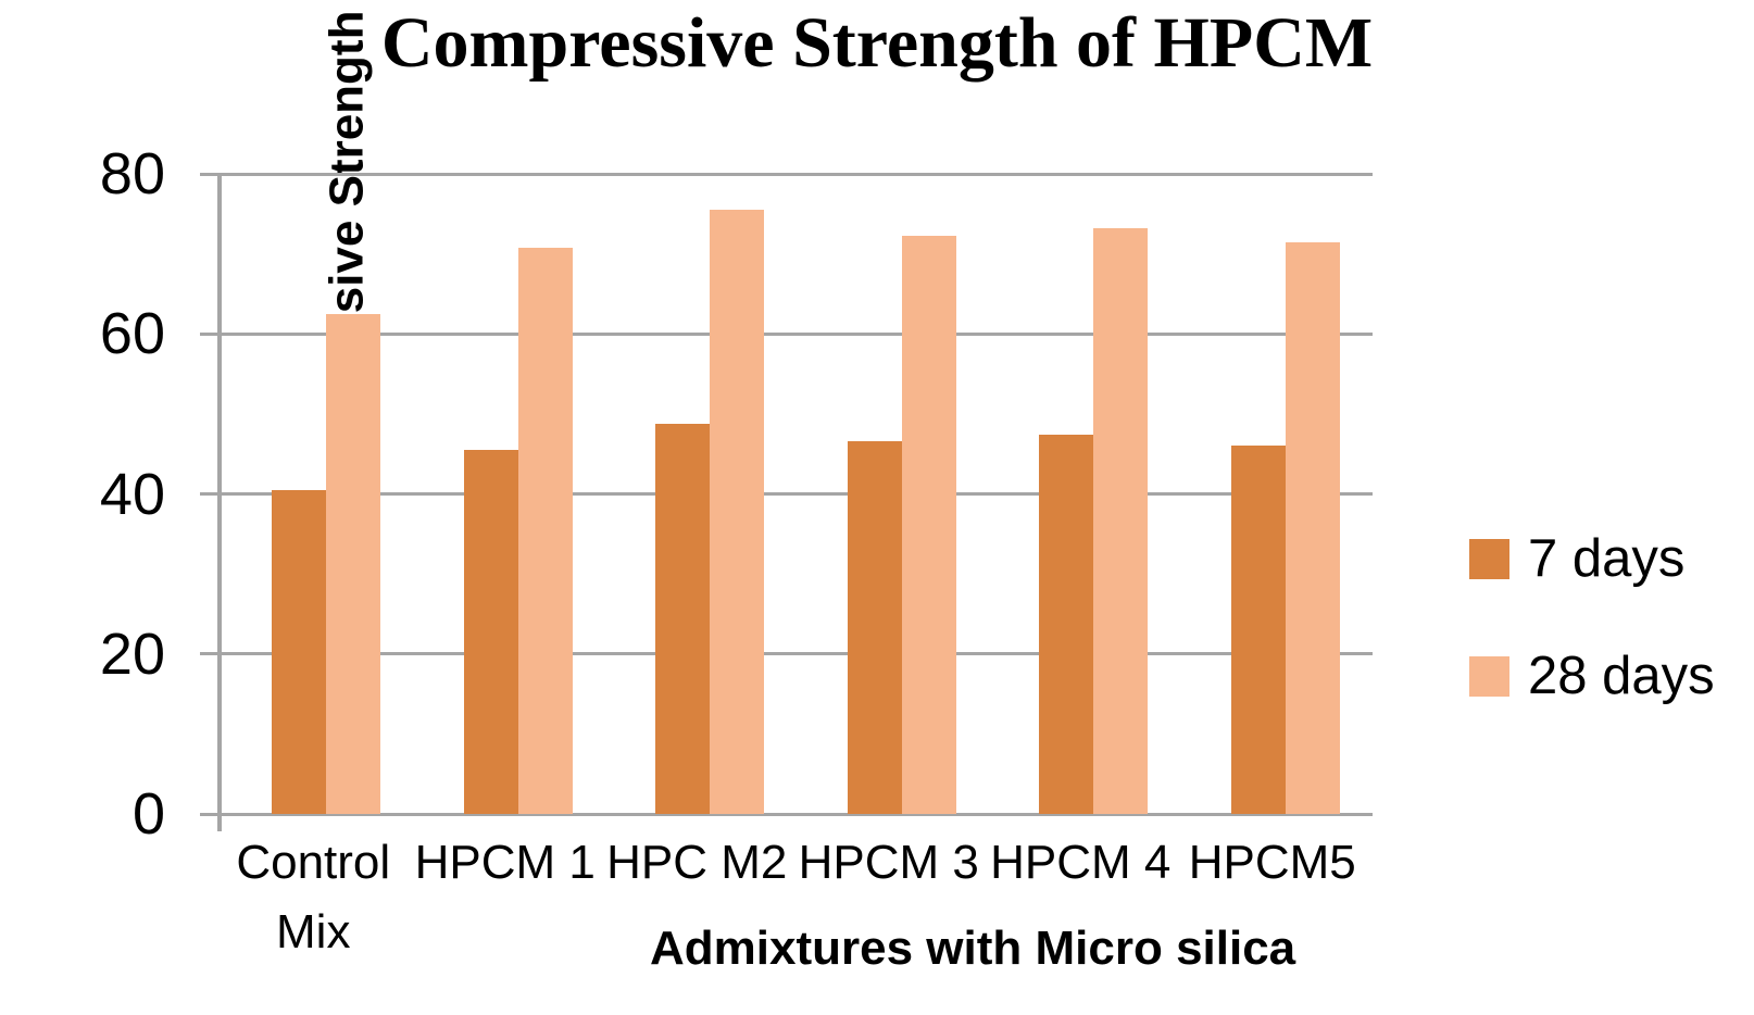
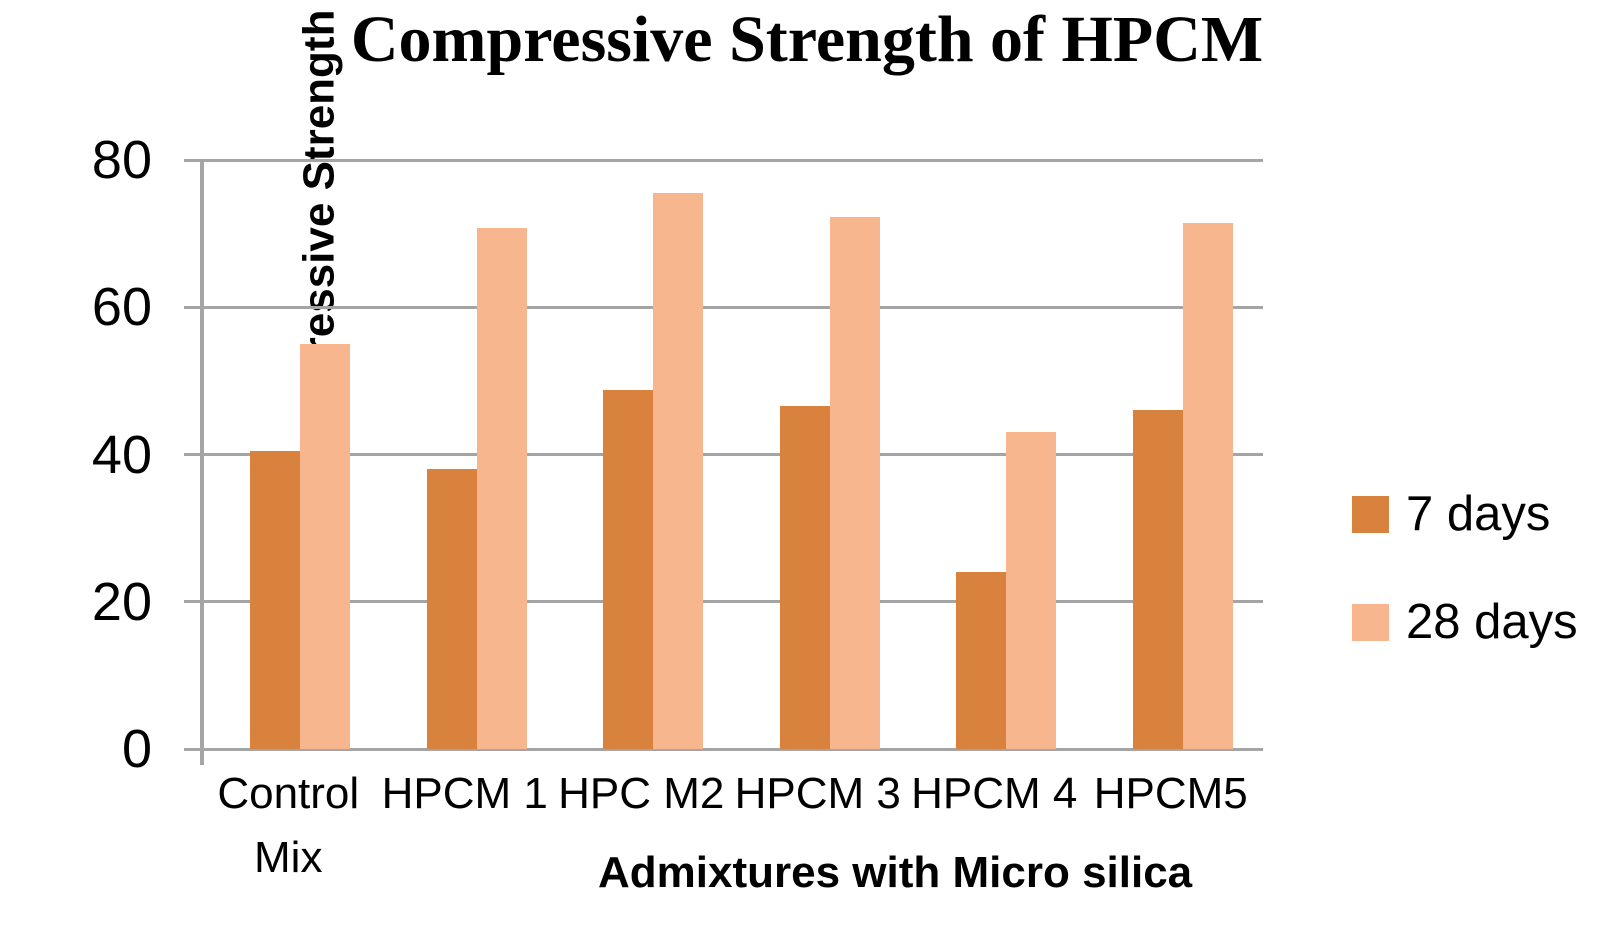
28 days/Control Mix: 62 -> 55
7 days/HPCM 1: 46 -> 38
7 days/HPCM 4: 47 -> 24
28 days/HPCM 4: 73 -> 43
